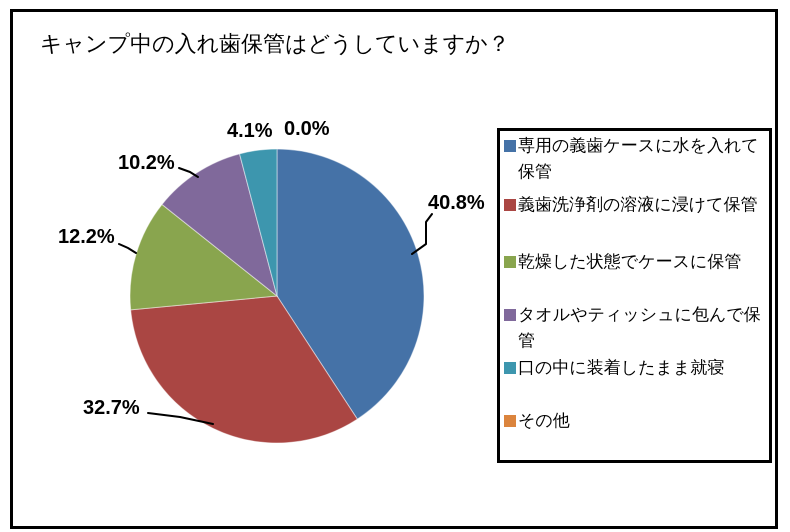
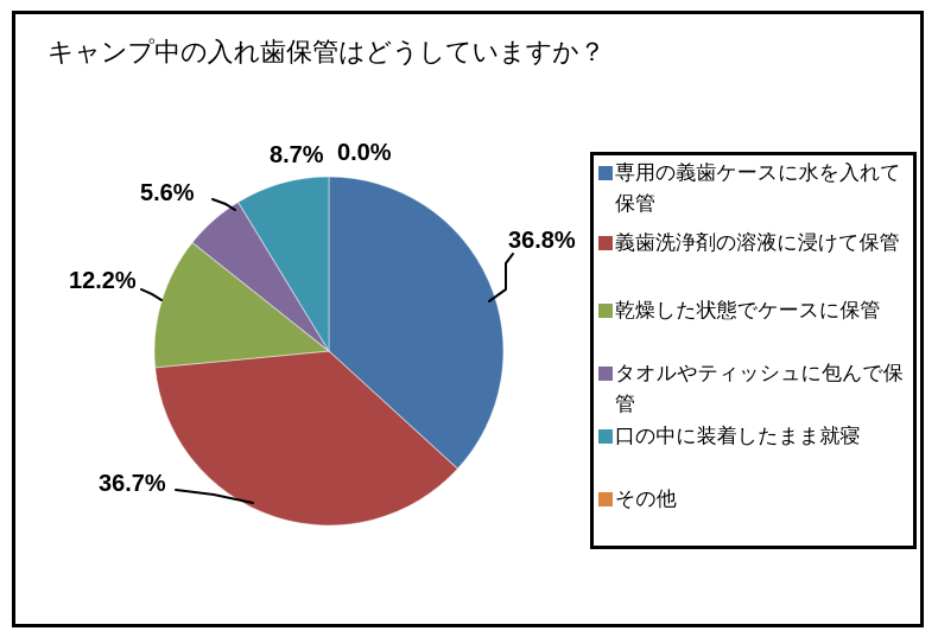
専用の義歯ケースに水を入れて保管: 40.8% -> 36.8%
義歯洗浄剤の溶液に浸けて保管: 32.7% -> 36.7%
タオルやティッシュに包んで保管: 10.2% -> 5.6%
口の中に装着したまま就寝: 4.1% -> 8.7%
